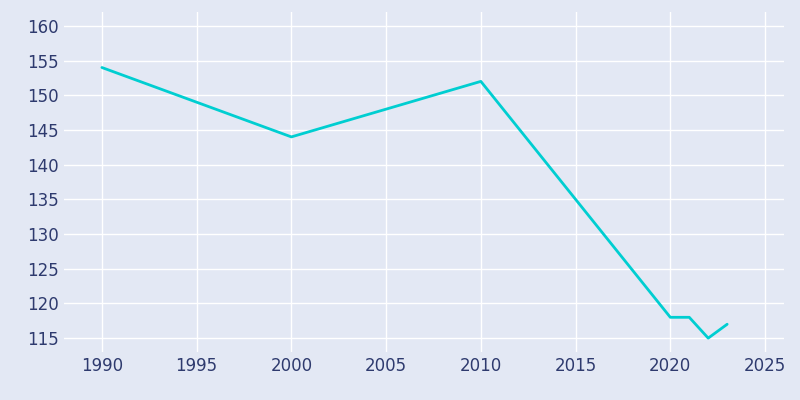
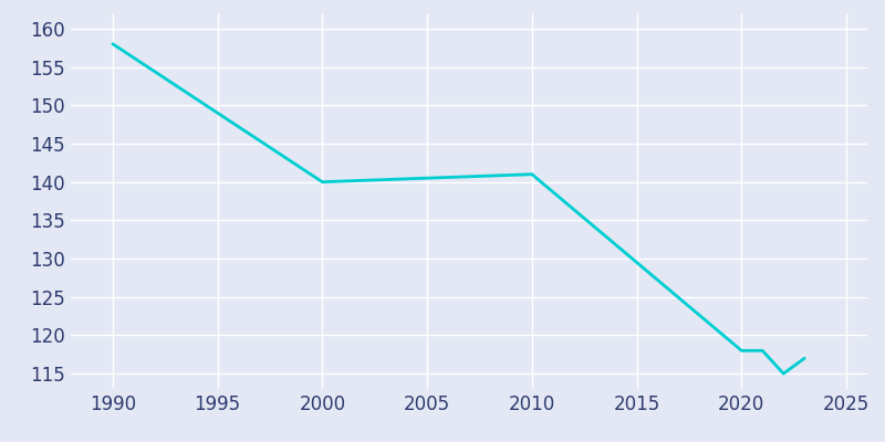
1990: 154 -> 158
2000: 144 -> 140
2010: 152 -> 141
